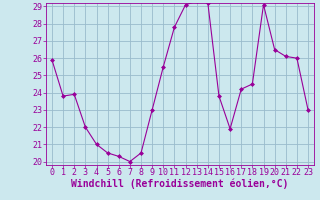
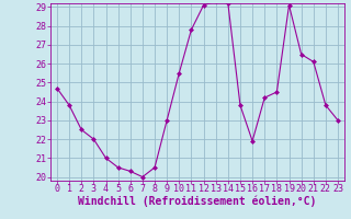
0: 25.9 -> 24.7
2: 23.9 -> 22.5
22: 26.0 -> 23.8
